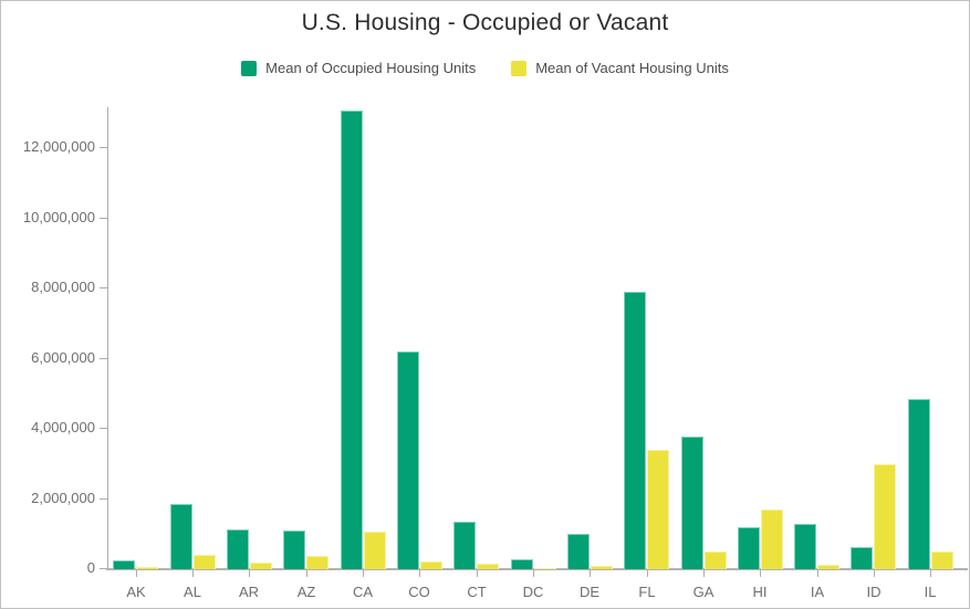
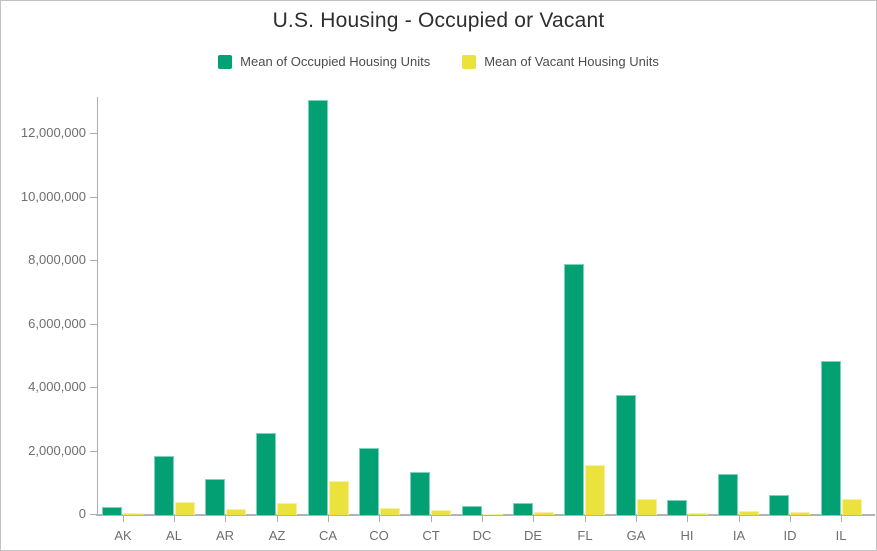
Mean of Occupied Housing Units/AZ: 1100000 -> 2600000
Mean of Occupied Housing Units/CO: 6200000 -> 2100000
Mean of Occupied Housing Units/DE: 1000000 -> 400000
Mean of Vacant Housing Units/FL: 3400000 -> 1600000
Mean of Occupied Housing Units/HI: 1200000 -> 500000
Mean of Vacant Housing Units/HI: 1700000 -> 100000
Mean of Vacant Housing Units/ID: 3000000 -> 100000
